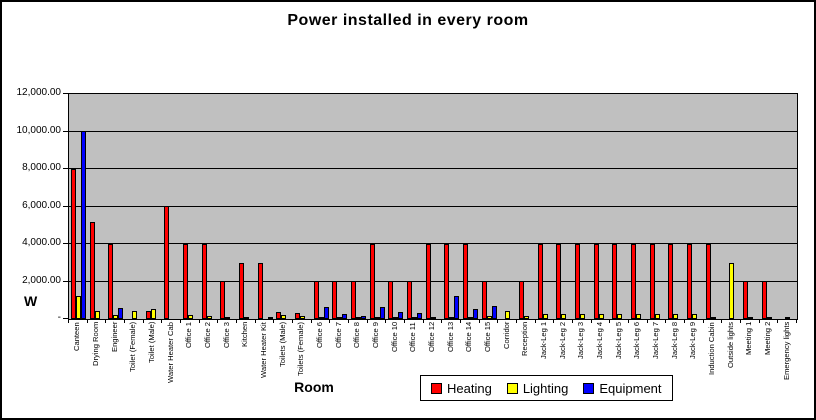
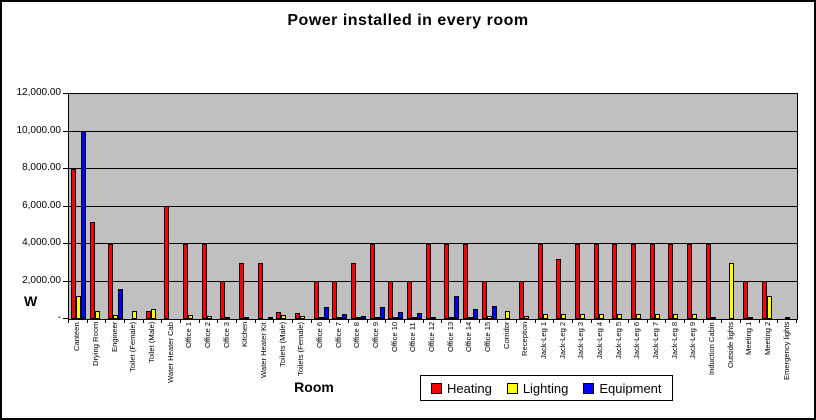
Equipment/Engineer: 600 -> 1600
Heating/Office 8: 2000 -> 3000
Heating/Jack-Leg 2: 4000 -> 3200
Lighting/Meeting 2: 100 -> 1200
